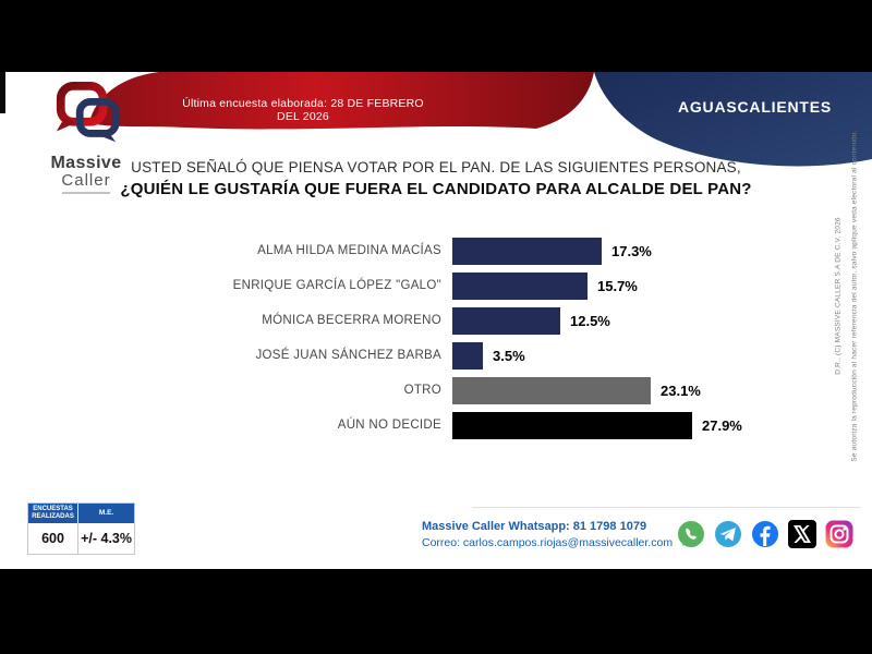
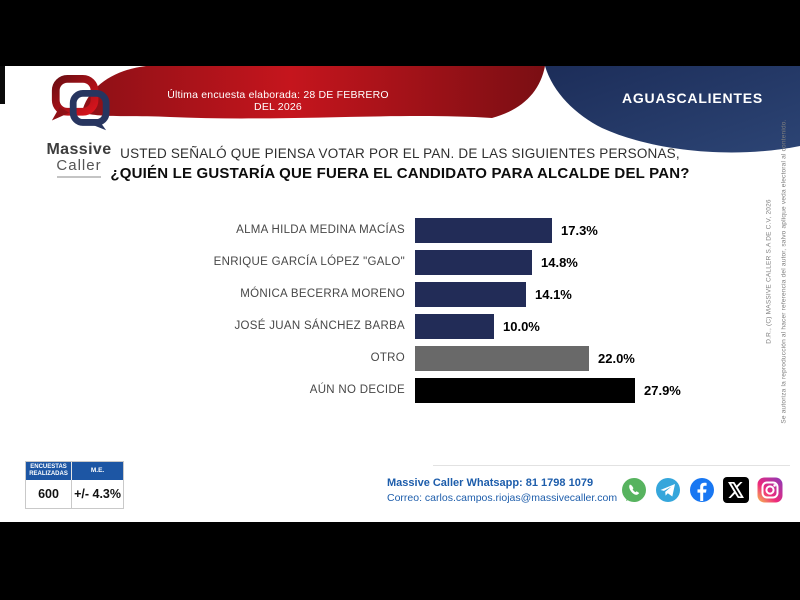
ENRIQUE GARCÍA LÓPEZ "GALO": 15.7% -> 14.8%
MÓNICA BECERRA MORENO: 12.5% -> 14.1%
JOSÉ JUAN SÁNCHEZ BARBA: 3.5% -> 10.0%
OTRO: 23.1% -> 22.0%
